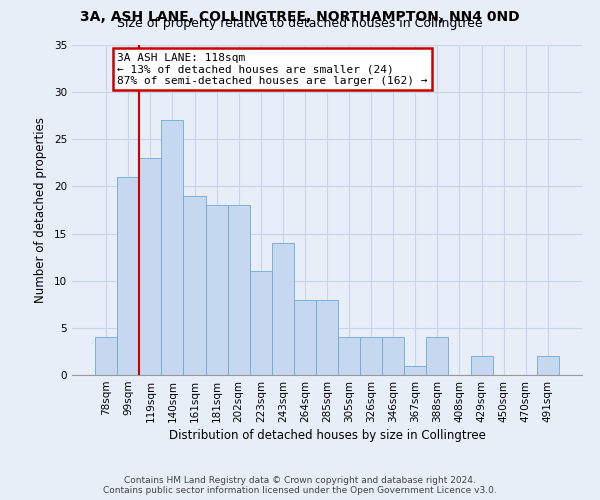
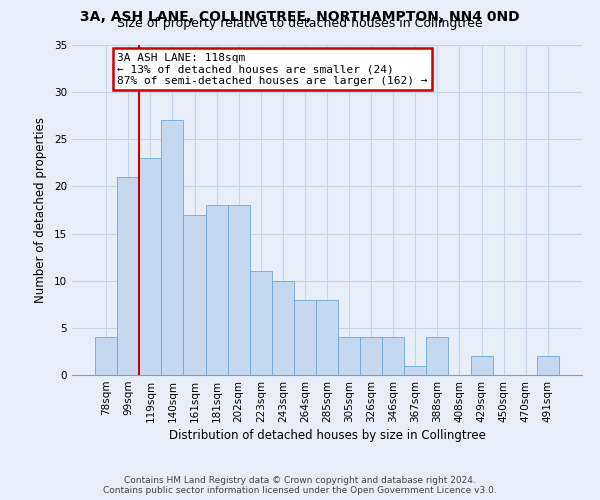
161sqm: 19 -> 17
243sqm: 14 -> 10
